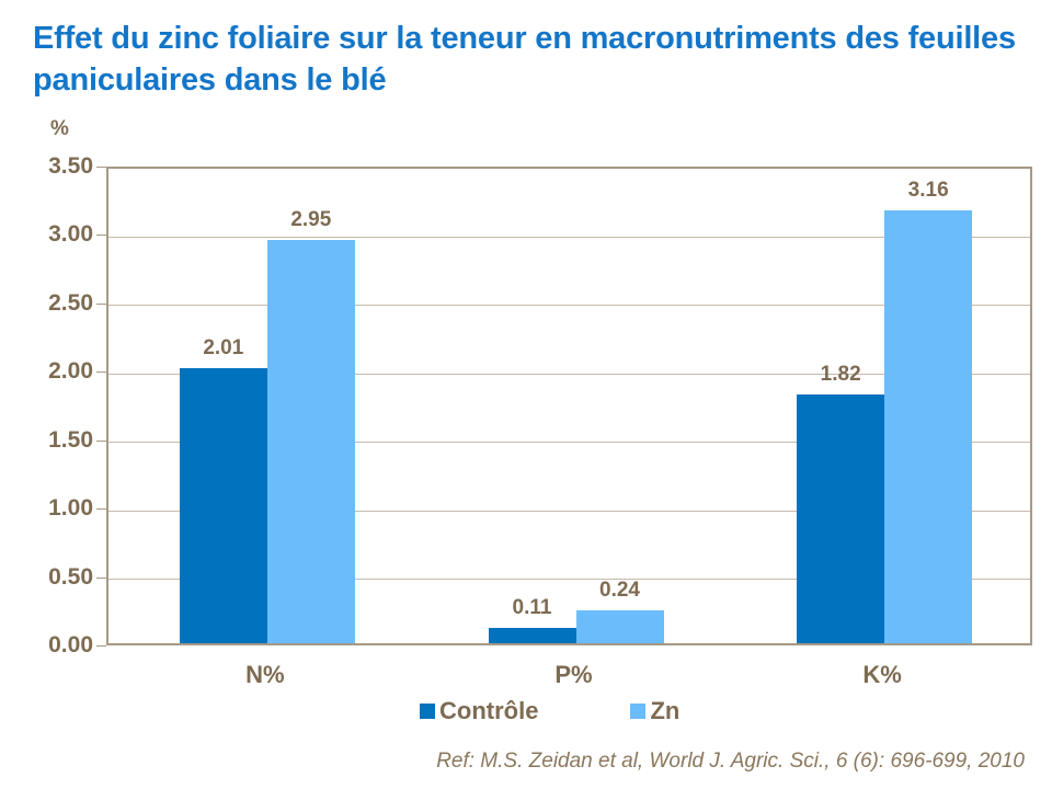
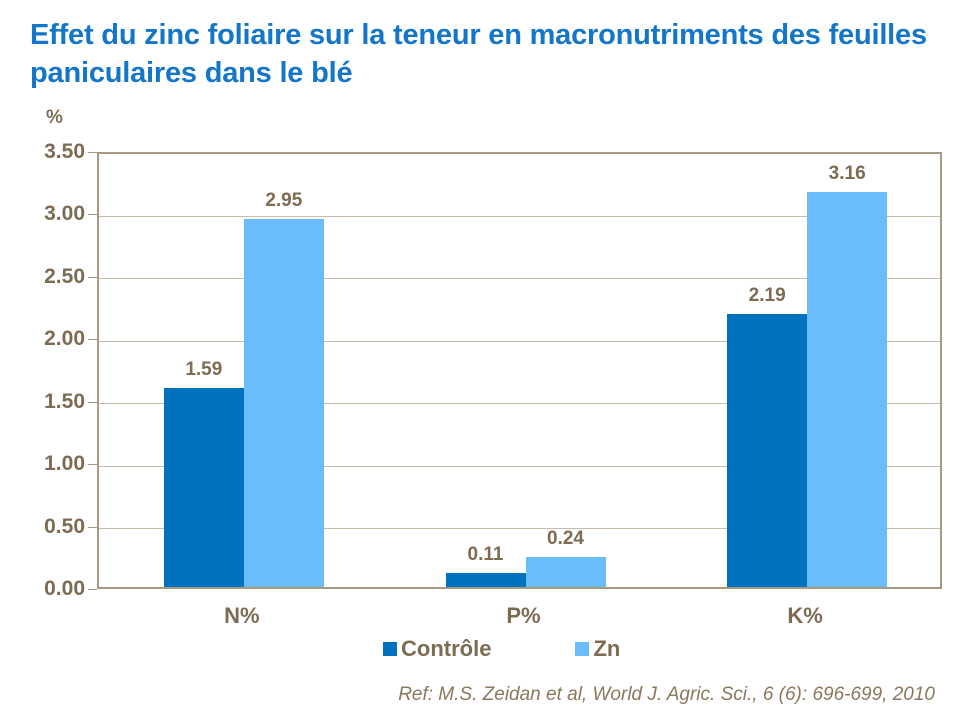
Contrôle/N%: 2.01 -> 1.59
Contrôle/K%: 1.82 -> 2.19
